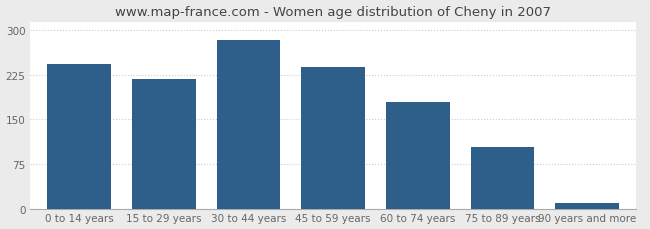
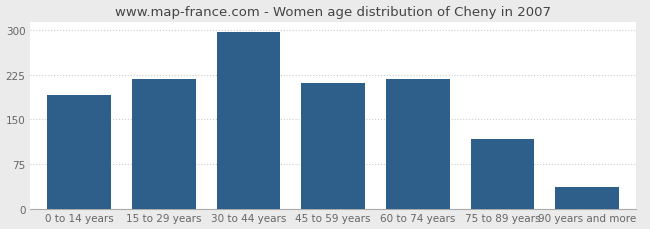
0 to 14 years: 243 -> 192
30 to 44 years: 284 -> 298
45 to 59 years: 238 -> 212
60 to 74 years: 179 -> 218
75 to 89 years: 103 -> 118
90 years and more: 10 -> 36
